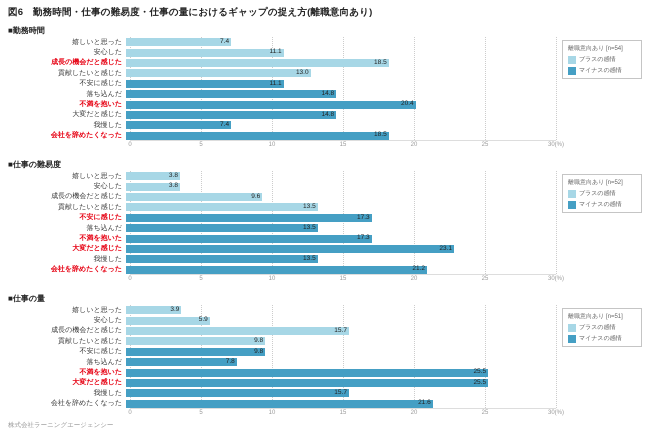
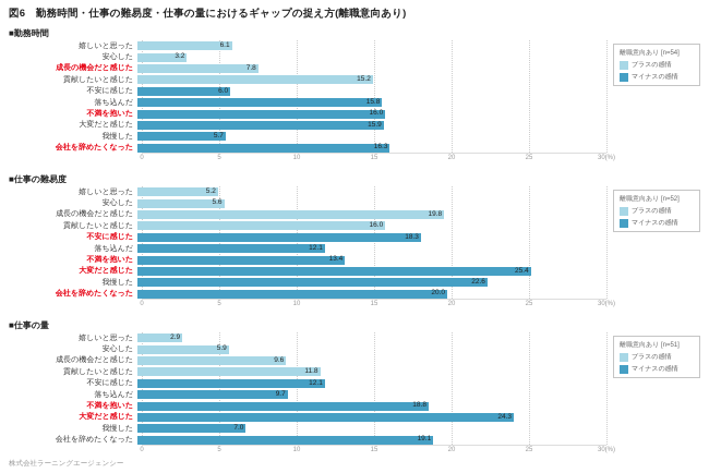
■勤務時間/嬉しいと思った: 7.4 -> 6.1
■勤務時間/安心した: 11.1 -> 3.2
■勤務時間/成長の機会だと感じた: 18.5 -> 7.8
■勤務時間/貢献したいと感じた: 13.0 -> 15.2
■勤務時間/不安に感じた: 11.1 -> 6.0
■勤務時間/落ち込んだ: 14.8 -> 15.8
■勤務時間/不満を抱いた: 20.4 -> 16.0
■勤務時間/大変だと感じた: 14.8 -> 15.9
■勤務時間/我慢した: 7.4 -> 5.7
■勤務時間/会社を辞めたくなった: 18.5 -> 16.3
■仕事の難易度/嬉しいと思った: 3.8 -> 5.2
■仕事の難易度/安心した: 3.8 -> 5.6
■仕事の難易度/成長の機会だと感じた: 9.6 -> 19.8
■仕事の難易度/貢献したいと感じた: 13.5 -> 16.0
■仕事の難易度/不安に感じた: 17.3 -> 18.3
■仕事の難易度/落ち込んだ: 13.5 -> 12.1
■仕事の難易度/不満を抱いた: 17.3 -> 13.4
■仕事の難易度/大変だと感じた: 23.1 -> 25.4
■仕事の難易度/我慢した: 13.5 -> 22.6
■仕事の難易度/会社を辞めたくなった: 21.2 -> 20.0
■仕事の量/嬉しいと思った: 3.9 -> 2.9
■仕事の量/成長の機会だと感じた: 15.7 -> 9.6
■仕事の量/貢献したいと感じた: 9.8 -> 11.8
■仕事の量/不安に感じた: 9.8 -> 12.1
■仕事の量/落ち込んだ: 7.8 -> 9.7
■仕事の量/不満を抱いた: 25.5 -> 18.8
■仕事の量/大変だと感じた: 25.5 -> 24.3
■仕事の量/我慢した: 15.7 -> 7.0
■仕事の量/会社を辞めたくなった: 21.6 -> 19.1
